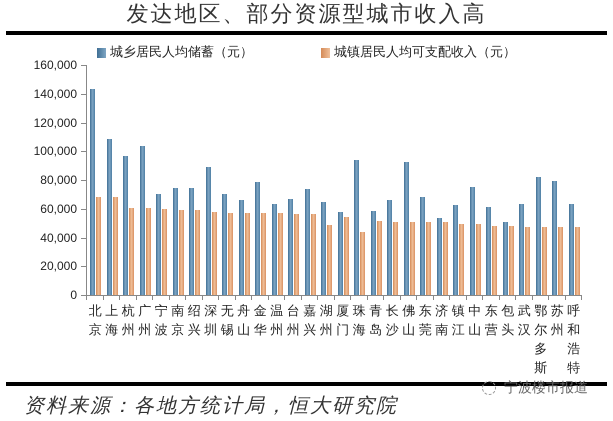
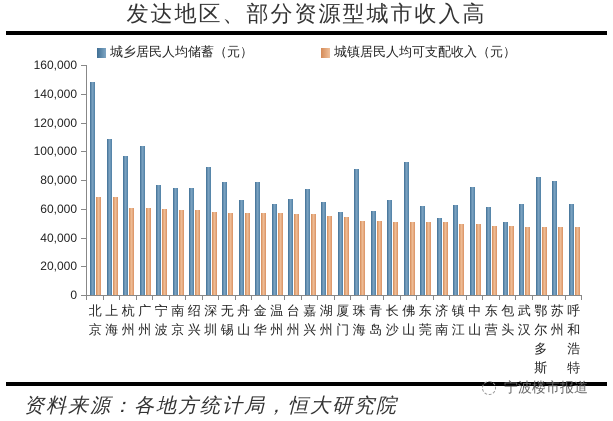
城乡居民人均储蓄（元）/北京: 143000 -> 148000
城乡居民人均储蓄（元）/宁波: 70000 -> 76000
城乡居民人均储蓄（元）/无锡: 70000 -> 79000
城镇居民人均可支配收入（元）/湖州: 49000 -> 55000
城乡居民人均储蓄（元）/珠海: 94000 -> 88000
城镇居民人均可支配收入（元）/珠海: 44000 -> 52000
城乡居民人均储蓄（元）/东莞: 68000 -> 62000
